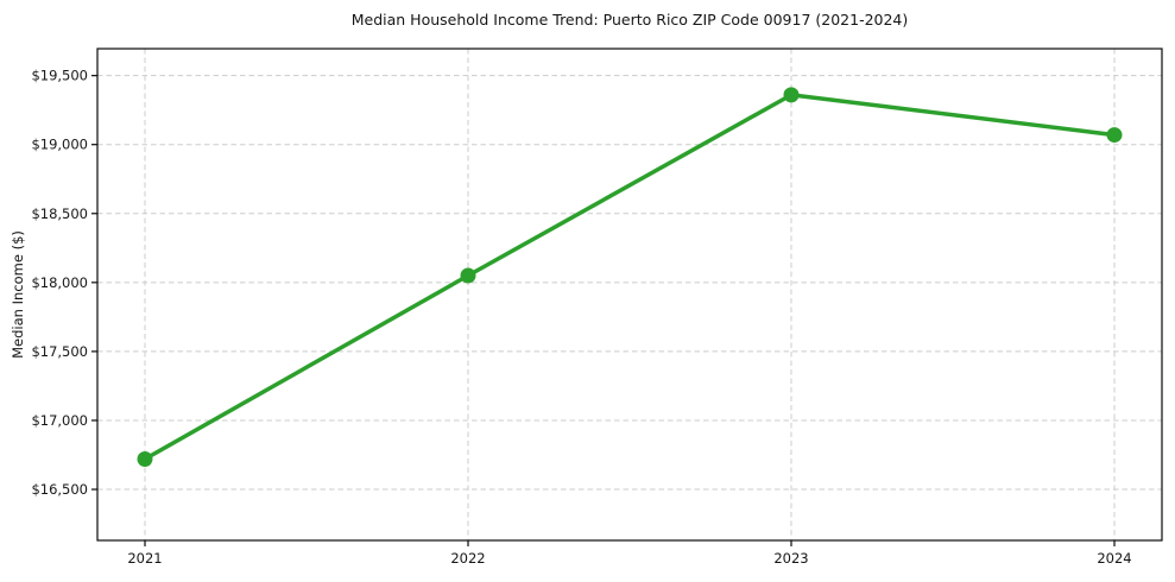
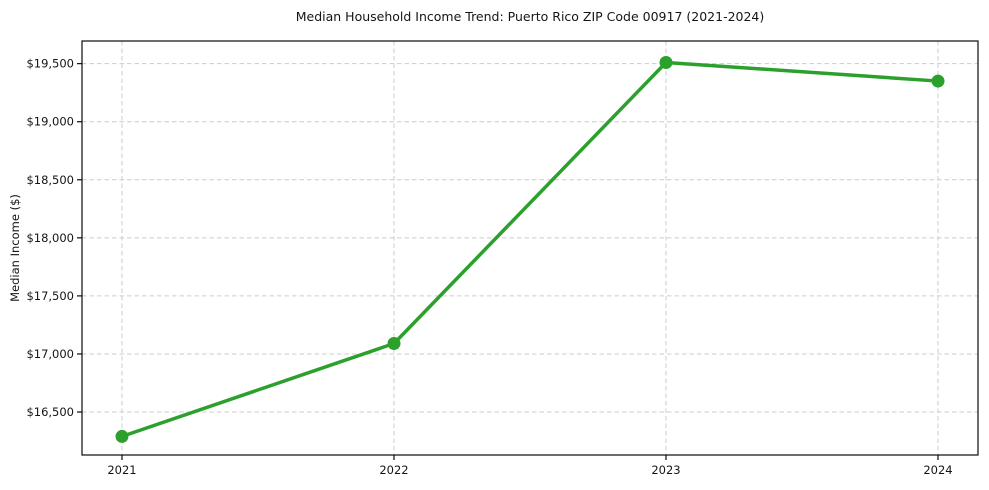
2021: $16720 -> $16290
2022: $18050 -> $17090
2023: $19360 -> $19510
2024: $19070 -> $19350
